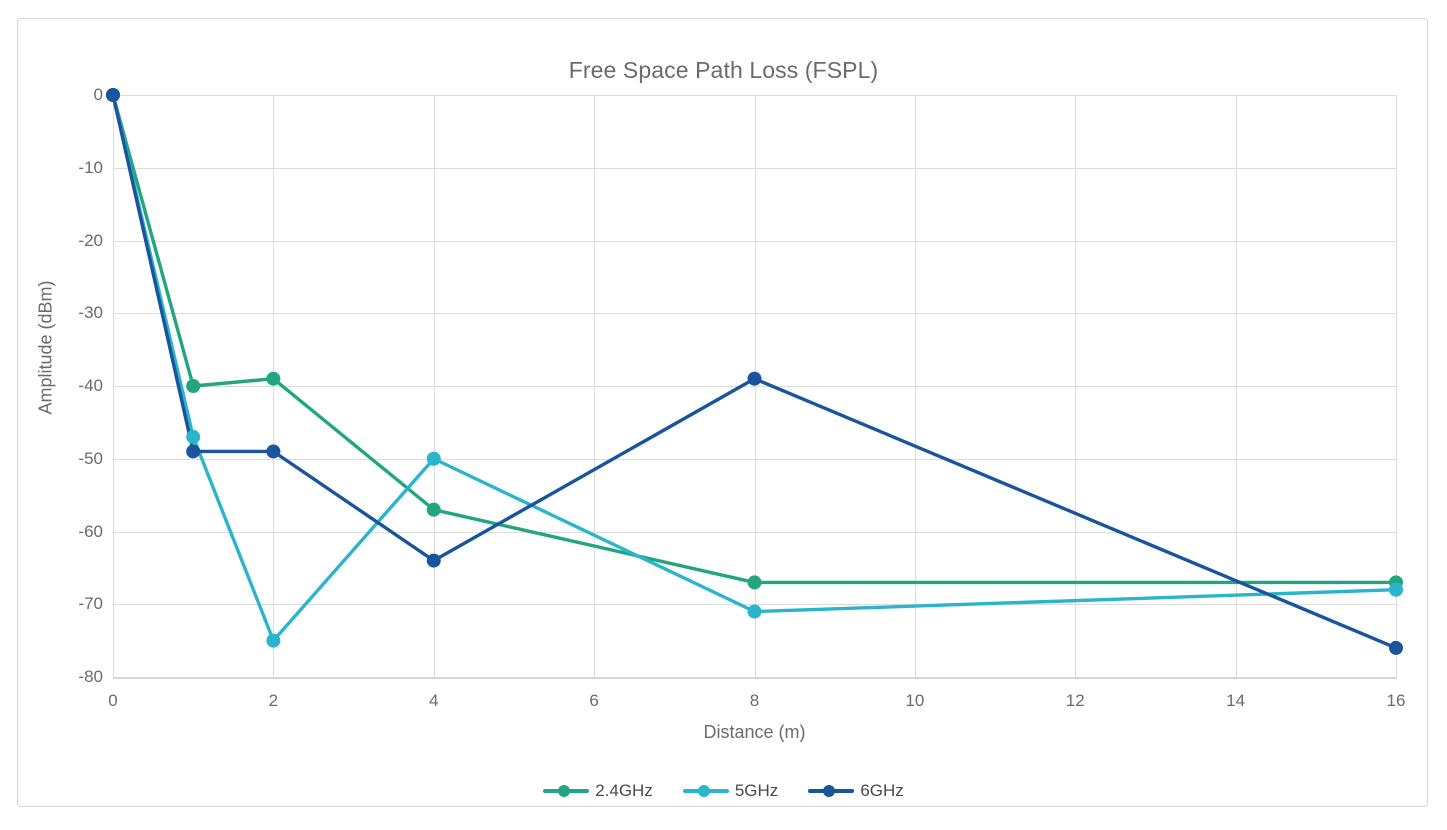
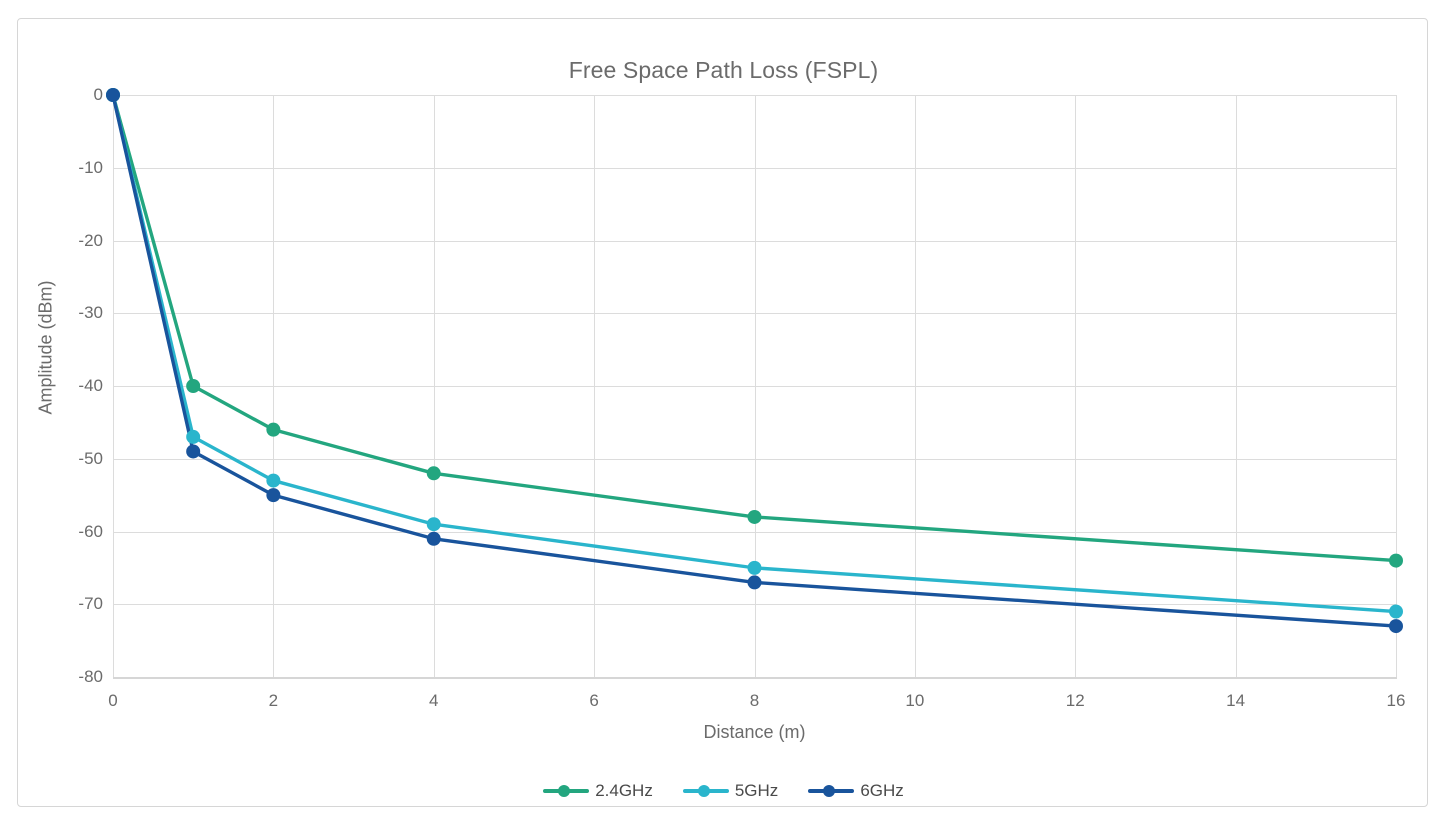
2.4GHz/2: -39 -> -46
5GHz/2: -75 -> -53
6GHz/2: -49 -> -55
2.4GHz/4: -57 -> -52
5GHz/4: -50 -> -59
6GHz/4: -64 -> -61
2.4GHz/8: -67 -> -58
5GHz/8: -71 -> -65
6GHz/8: -39 -> -67
2.4GHz/16: -67 -> -64
5GHz/16: -68 -> -71
6GHz/16: -76 -> -73
